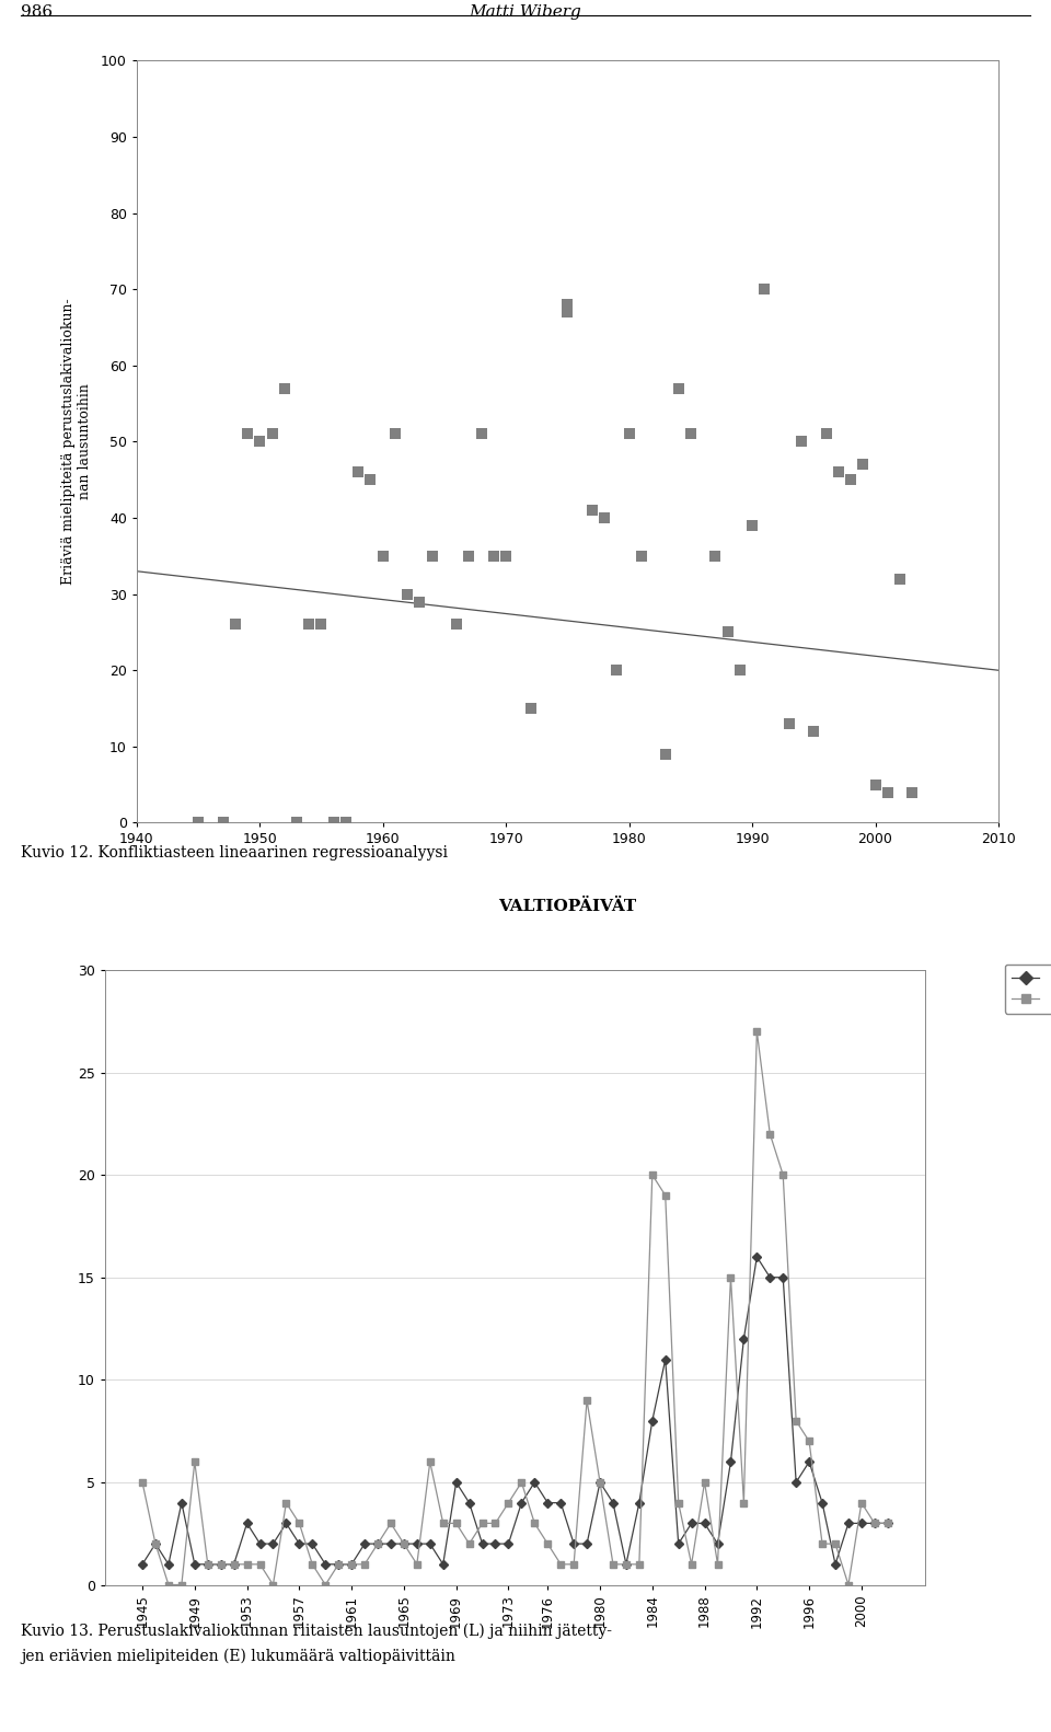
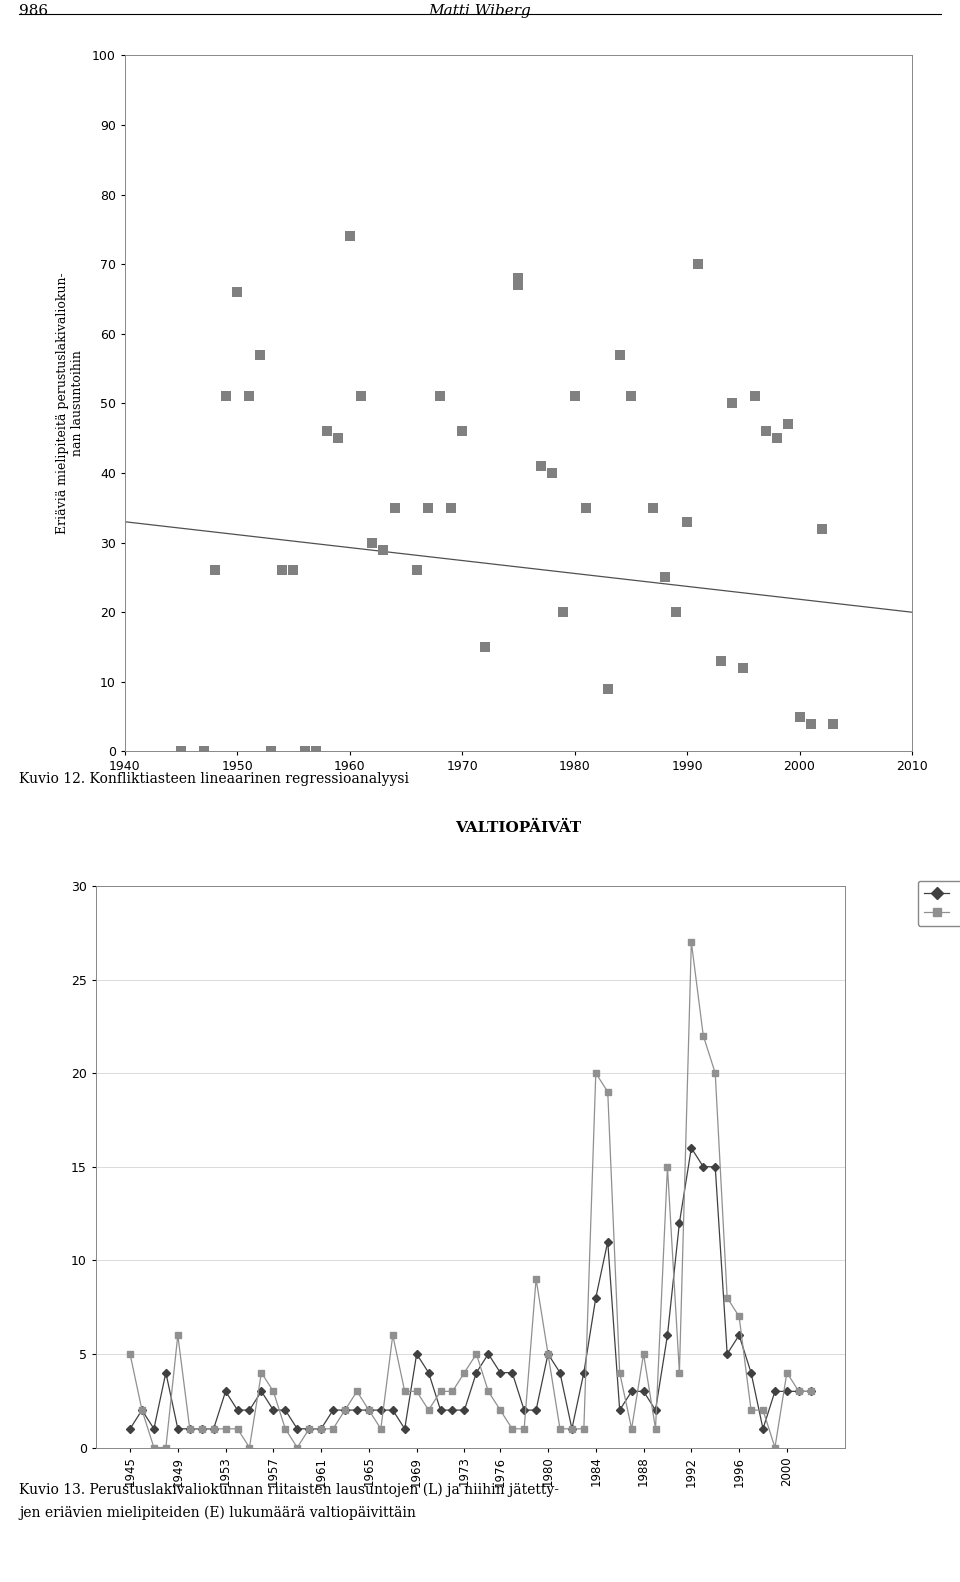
1950: 50 -> 66
1960: 35 -> 74
1970: 35 -> 46
1990: 39 -> 33
